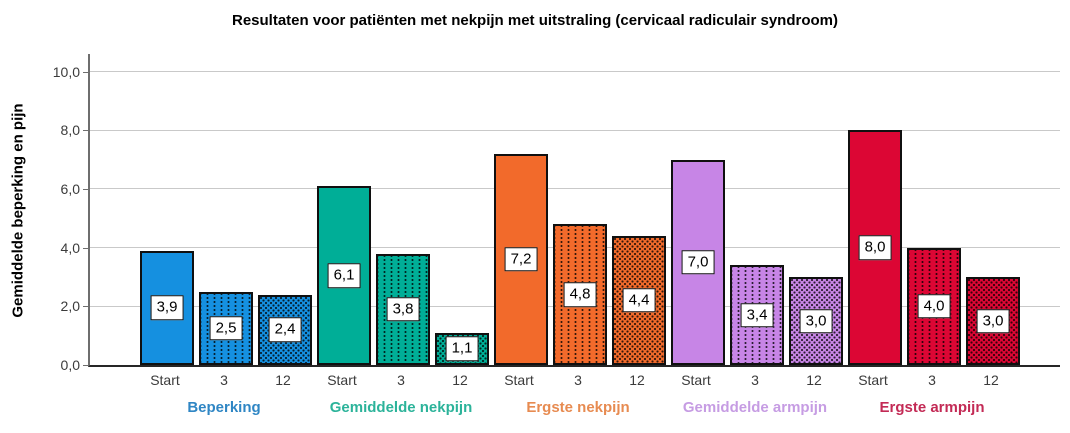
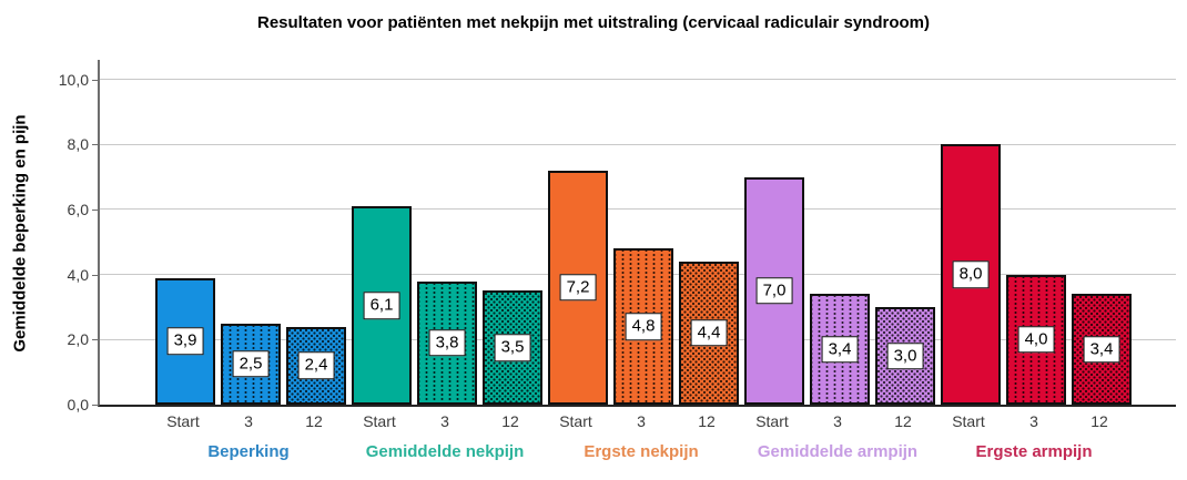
Gemiddelde nekpijn/12: 1,1 -> 3,5
Ergste armpijn/12: 3,0 -> 3,4
